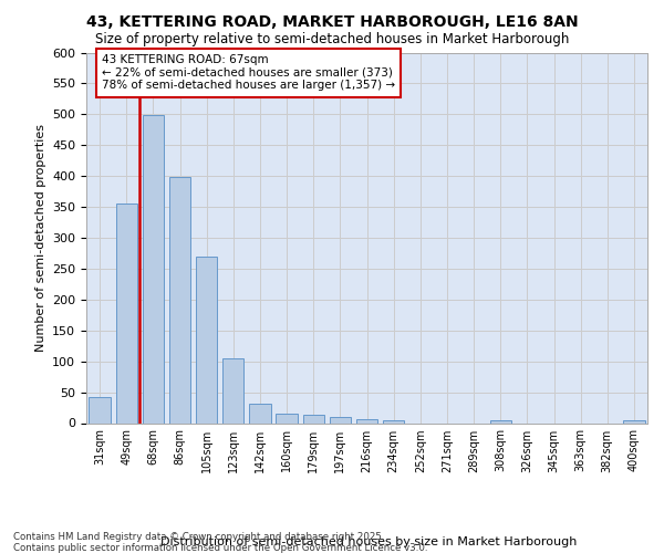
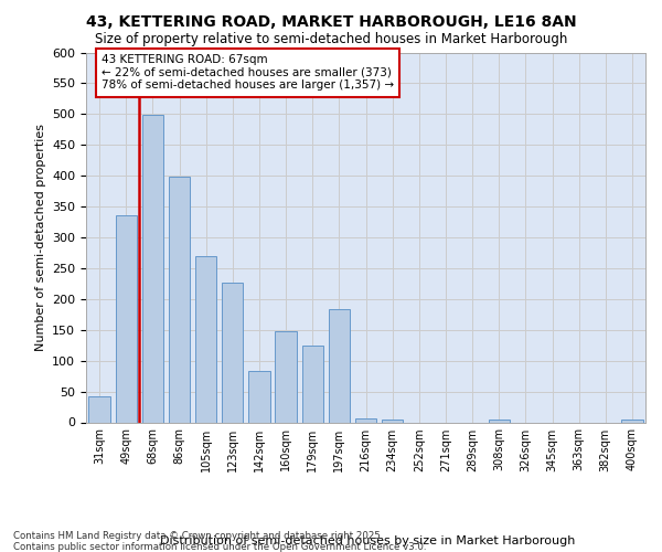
49sqm: 355 -> 336
123sqm: 105 -> 226
142sqm: 32 -> 84
160sqm: 15 -> 148
179sqm: 13 -> 124
197sqm: 9 -> 184
